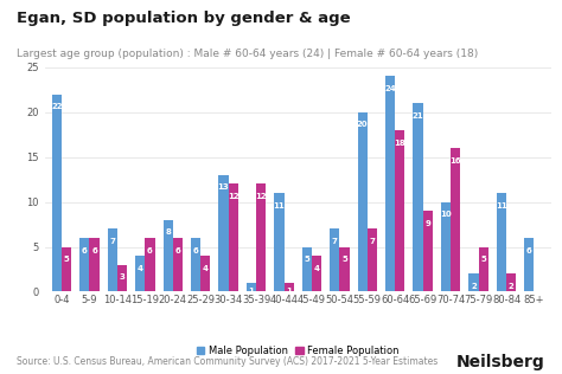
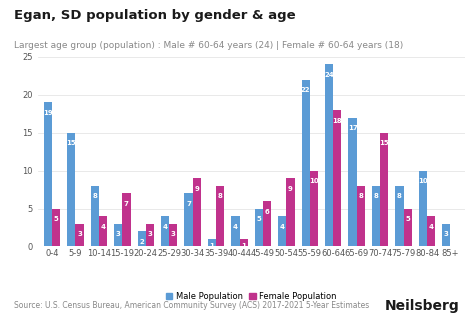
Male Population/0-4: 22 -> 19
Male Population/5-9: 6 -> 15
Female Population/5-9: 6 -> 3
Male Population/10-14: 7 -> 8
Female Population/10-14: 3 -> 4
Male Population/15-19: 4 -> 3
Female Population/15-19: 6 -> 7
Male Population/20-24: 8 -> 2
Female Population/20-24: 6 -> 3
Male Population/25-29: 6 -> 4
Female Population/25-29: 4 -> 3
Male Population/30-34: 13 -> 7
Female Population/30-34: 12 -> 9
Female Population/35-39: 12 -> 8
Male Population/40-44: 11 -> 4
Female Population/45-49: 4 -> 6
Male Population/50-54: 7 -> 4
Female Population/50-54: 5 -> 9
Male Population/55-59: 20 -> 22
Female Population/55-59: 7 -> 10
Male Population/65-69: 21 -> 17
Female Population/65-69: 9 -> 8
Male Population/70-74: 10 -> 8
Female Population/70-74: 16 -> 15
Male Population/75-79: 2 -> 8
Male Population/80-84: 11 -> 10
Female Population/80-84: 2 -> 4
Male Population/85+: 6 -> 3
